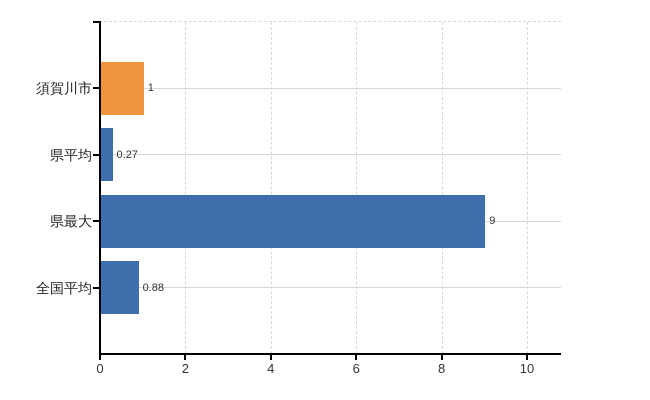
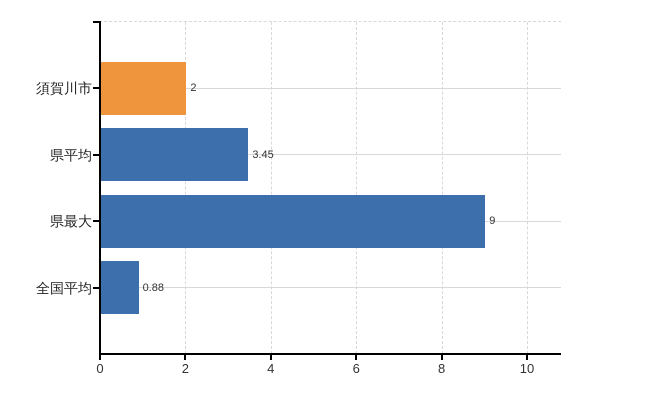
須賀川市: 1 -> 2
県平均: 0.27 -> 3.45
